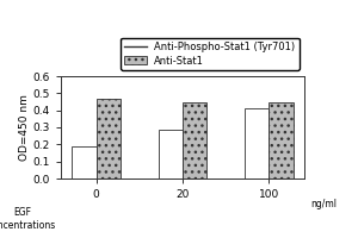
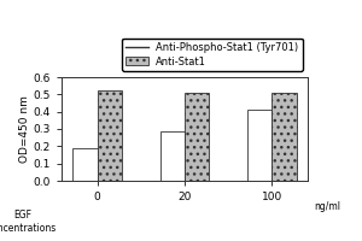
Anti-Stat1/0: 0.47 -> 0.52
Anti-Stat1/20: 0.45 -> 0.51
Anti-Stat1/100: 0.45 -> 0.51
